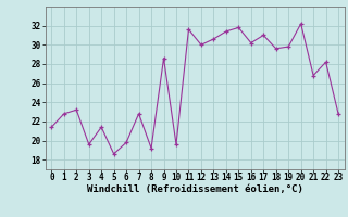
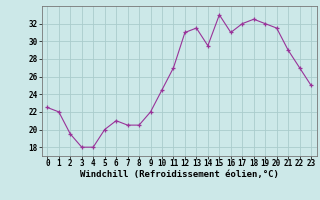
0: 21.4 -> 22.5
1: 22.8 -> 22.0
2: 23.2 -> 19.5
3: 19.6 -> 18.0
4: 21.4 -> 18.0
5: 18.6 -> 20.0
6: 19.8 -> 21.0
7: 22.8 -> 20.5
8: 19.2 -> 20.5
9: 28.6 -> 22.0
10: 19.6 -> 24.5
11: 31.6 -> 27.0
12: 30.0 -> 31.0
13: 30.6 -> 31.5
14: 31.4 -> 29.5
15: 31.8 -> 33.0
16: 30.2 -> 31.0
17: 31.0 -> 32.0
18: 29.6 -> 32.5
19: 29.8 -> 32.0
20: 32.2 -> 31.5
21: 26.8 -> 29.0
22: 28.2 -> 27.0
23: 22.8 -> 25.0
